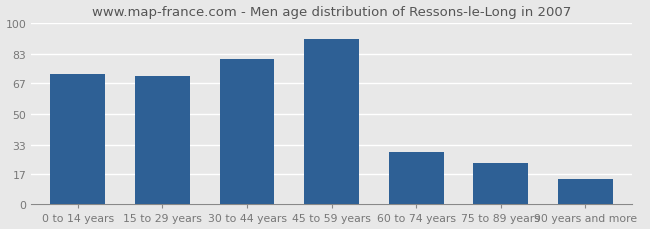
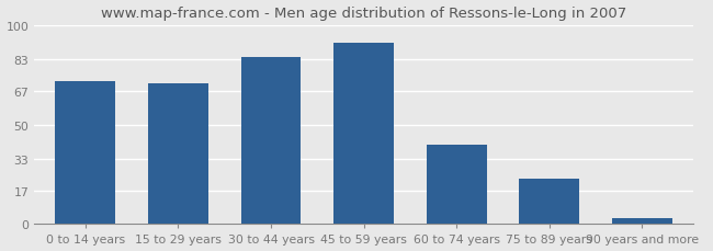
30 to 44 years: 80 -> 84
60 to 74 years: 29 -> 40
90 years and more: 14 -> 3
